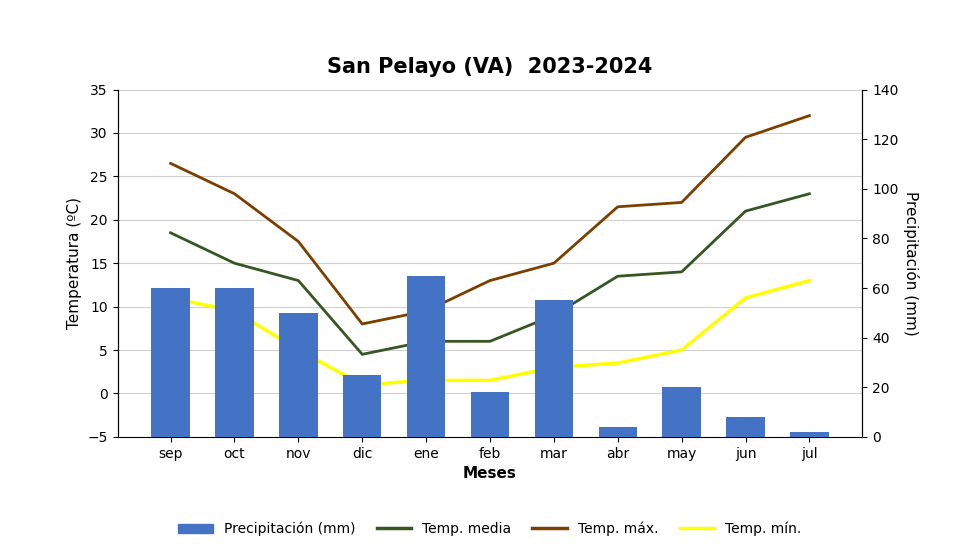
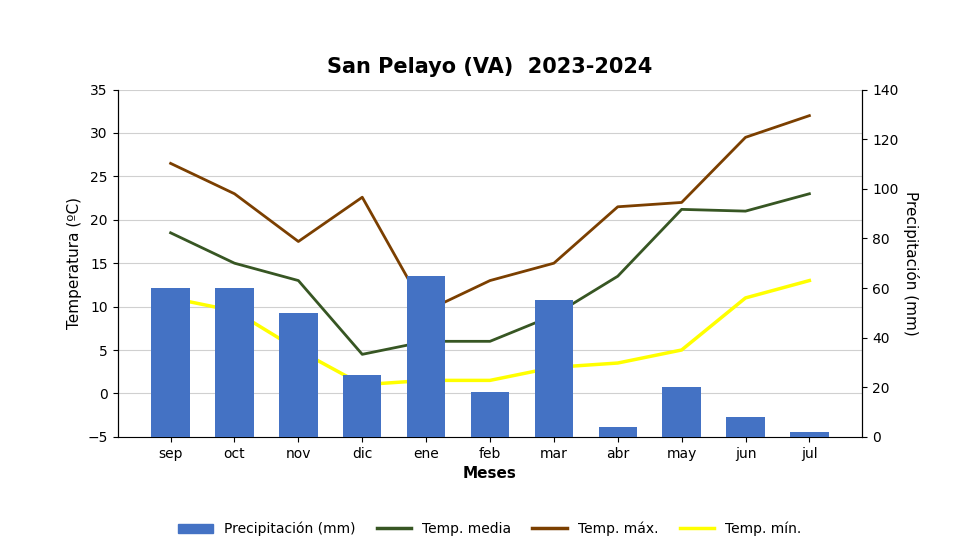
Temp. máx./dic: 8.0 -> 22.6
Temp. media/may: 14.0 -> 21.2
